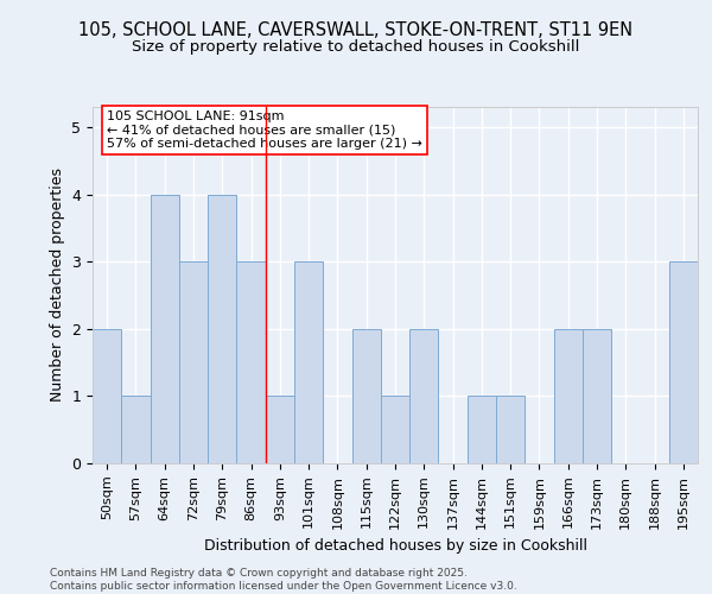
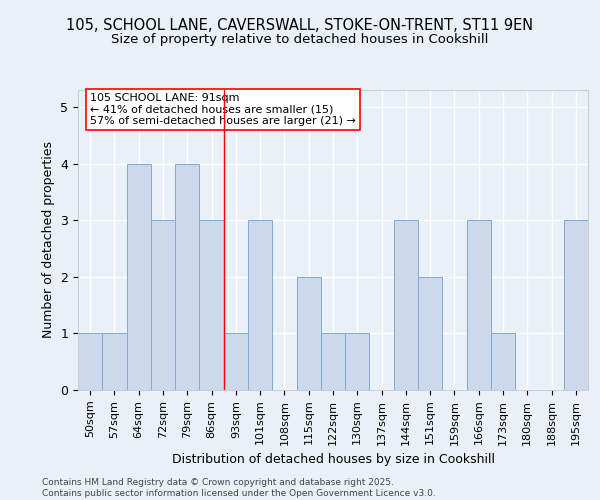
50sqm: 2 -> 1
130sqm: 2 -> 1
144sqm: 1 -> 3
151sqm: 1 -> 2
166sqm: 2 -> 3
173sqm: 2 -> 1
